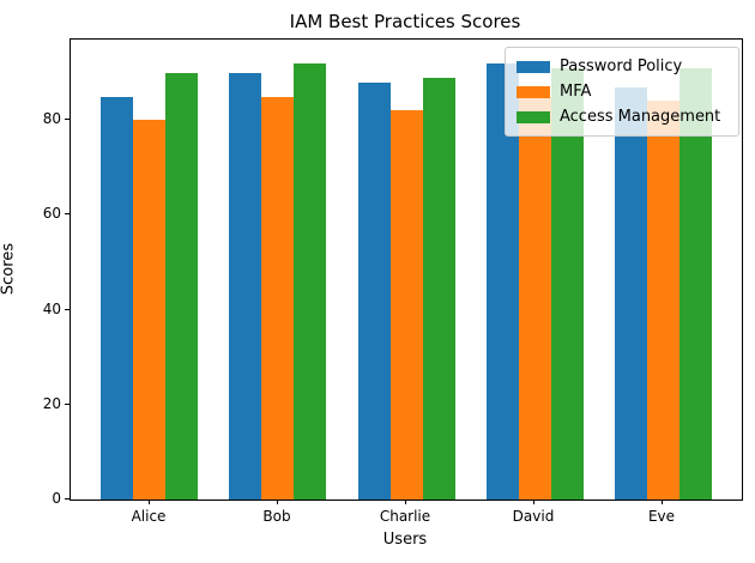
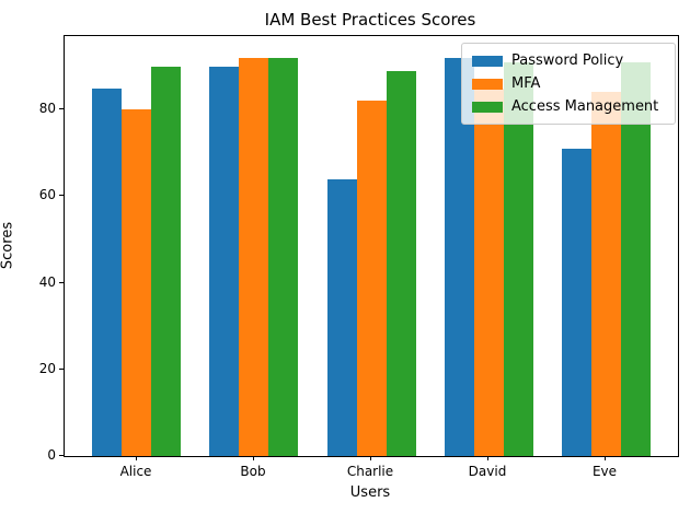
MFA/Bob: 85 -> 92
Password Policy/Charlie: 88 -> 64
Password Policy/Eve: 87 -> 71
